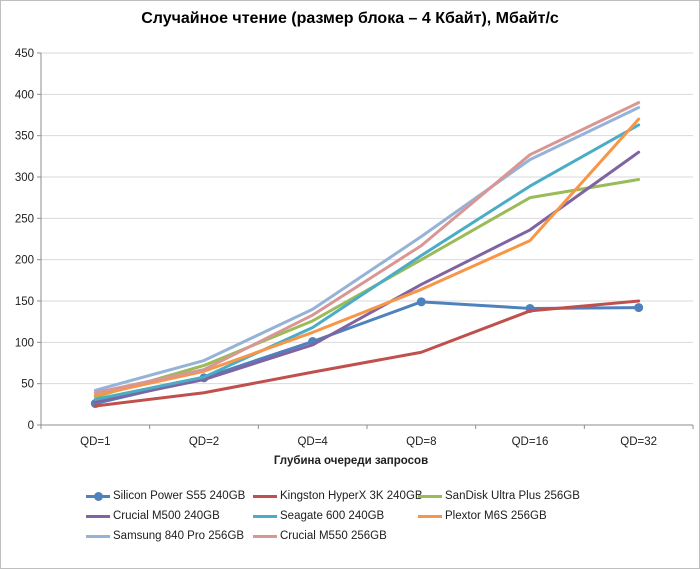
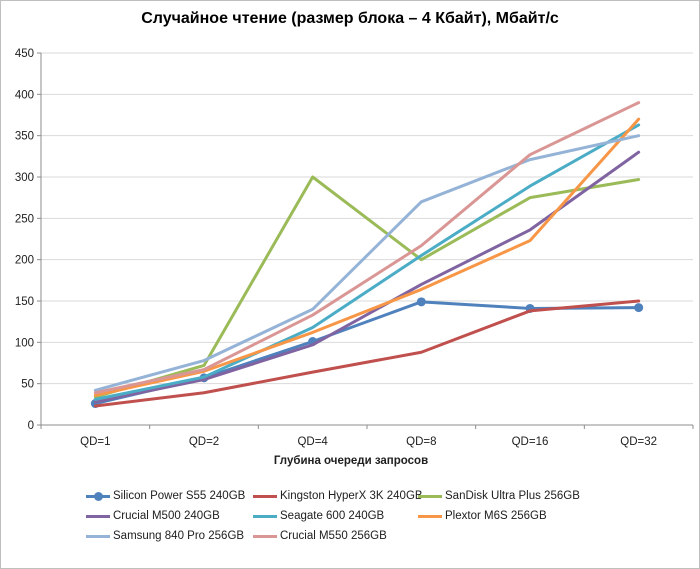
SanDisk Ultra Plus 256GB/QD=4: 130 -> 300
Samsung 840 Pro 256GB/QD=8: 230 -> 270
Samsung 840 Pro 256GB/QD=32: 380 -> 350
